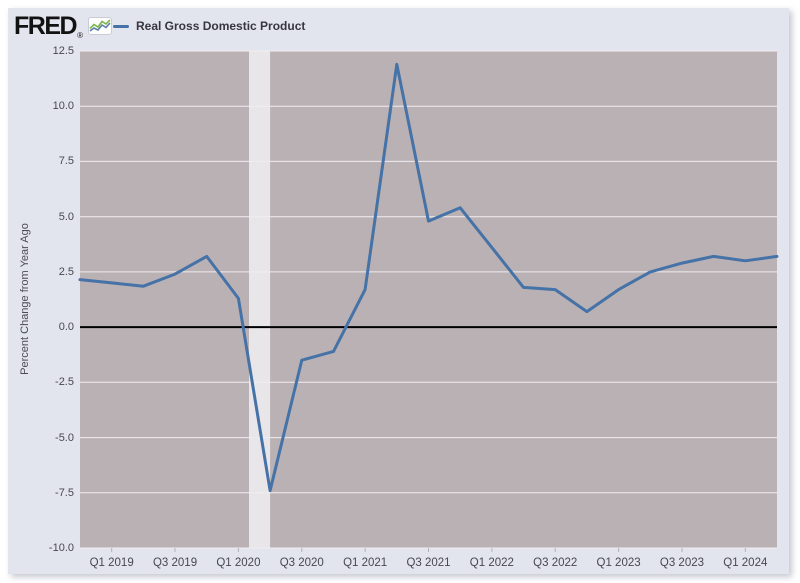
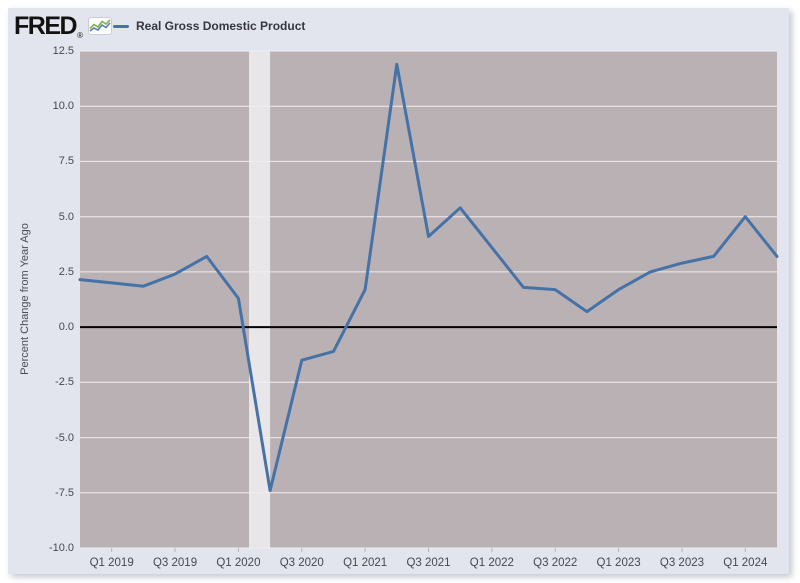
Q3 2021: 4.8 -> 4.1
Q1 2024: 3.0 -> 5.0
